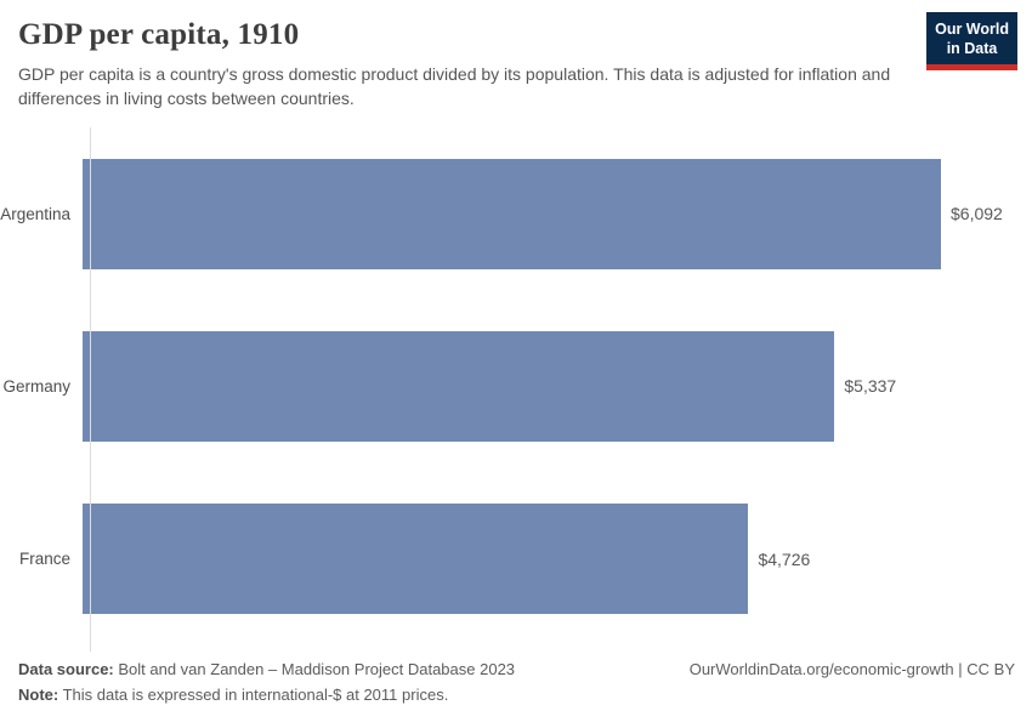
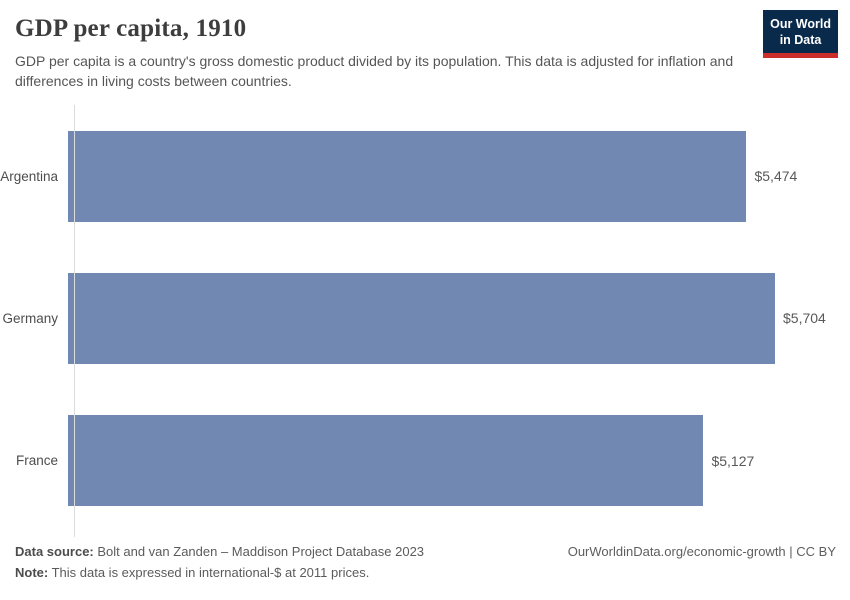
Argentina: $6,092 -> $5,474
Germany: $5,337 -> $5,704
France: $4,726 -> $5,127
